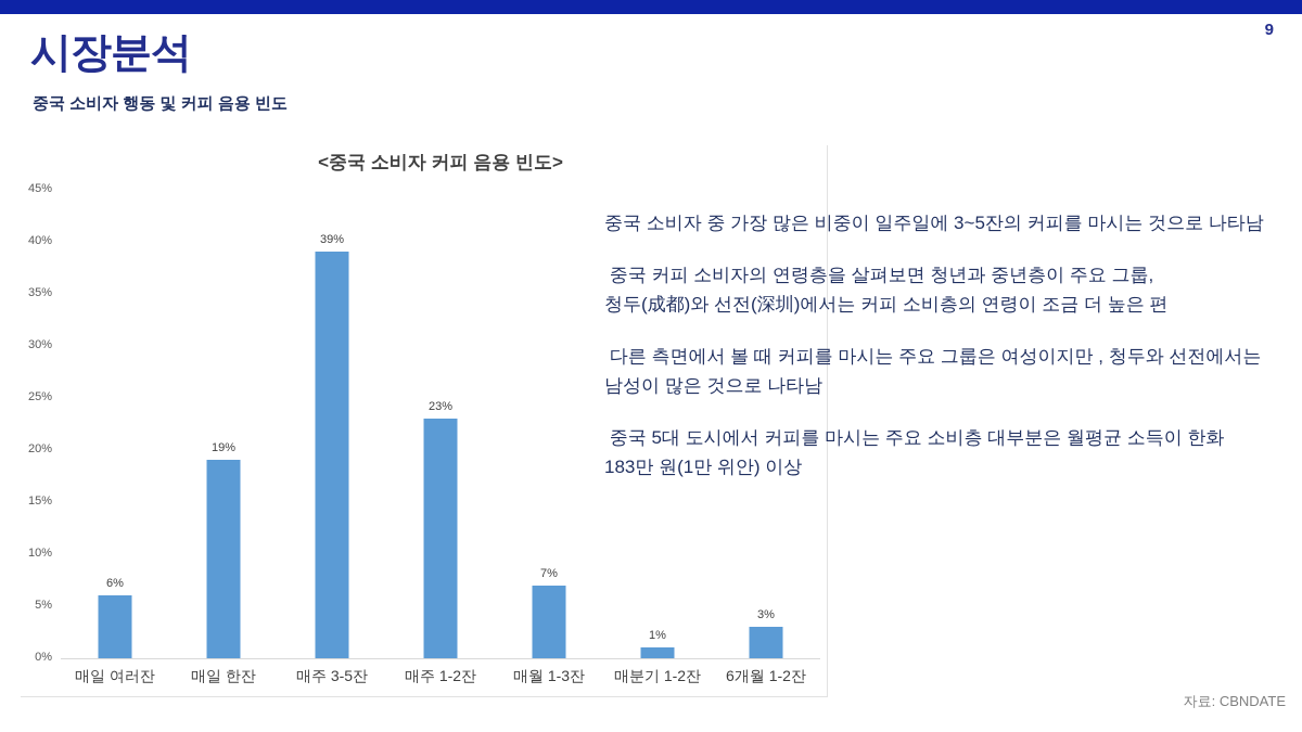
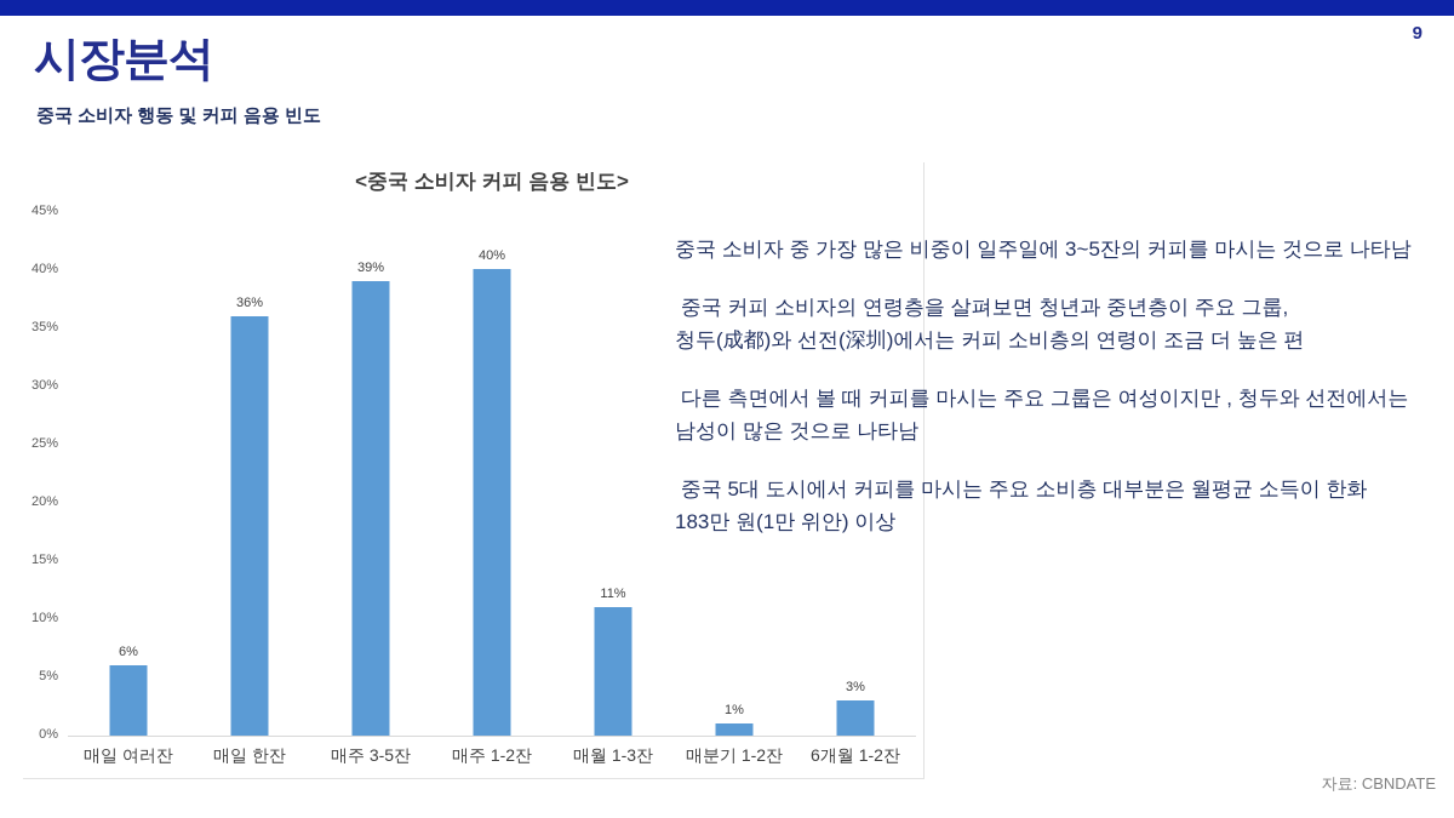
매일 한잔: 19% -> 36%
매주 1-2잔: 23% -> 40%
매월 1-3잔: 7% -> 11%
